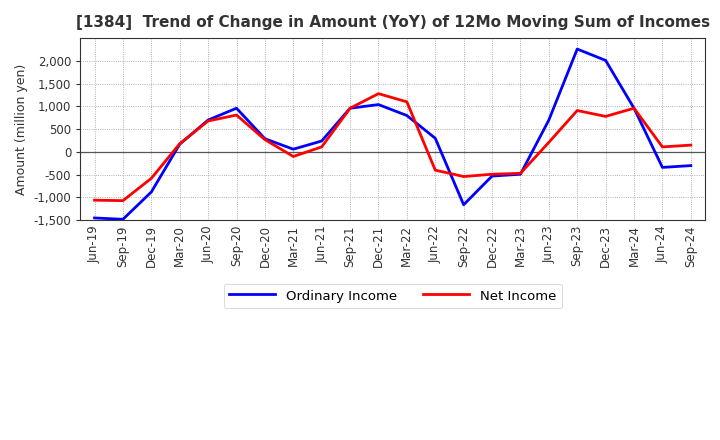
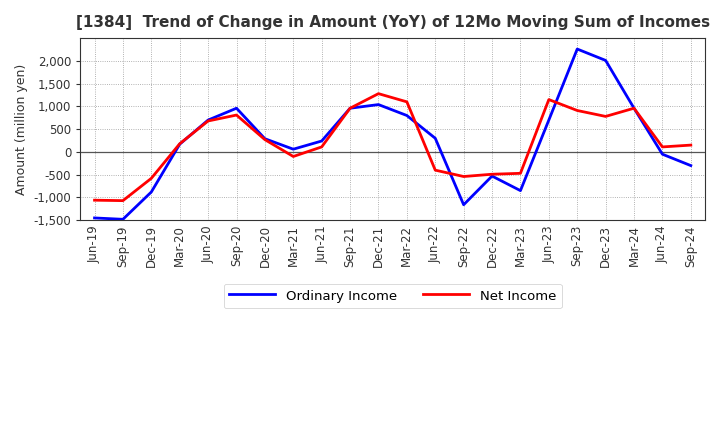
Ordinary Income/Mar-23: -490 -> -850
Net Income/Jun-23: 210 -> 1,150
Ordinary Income/Jun-24: -340 -> -50
